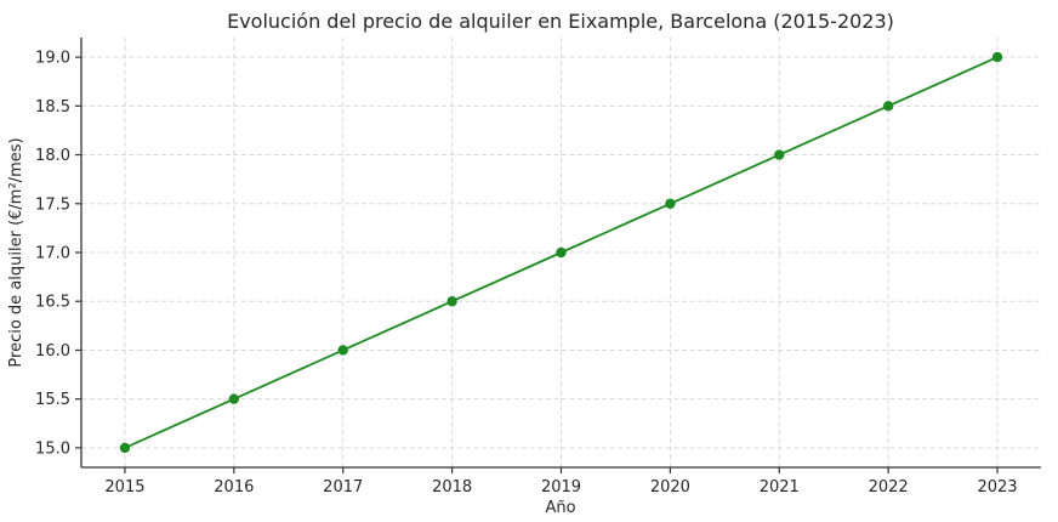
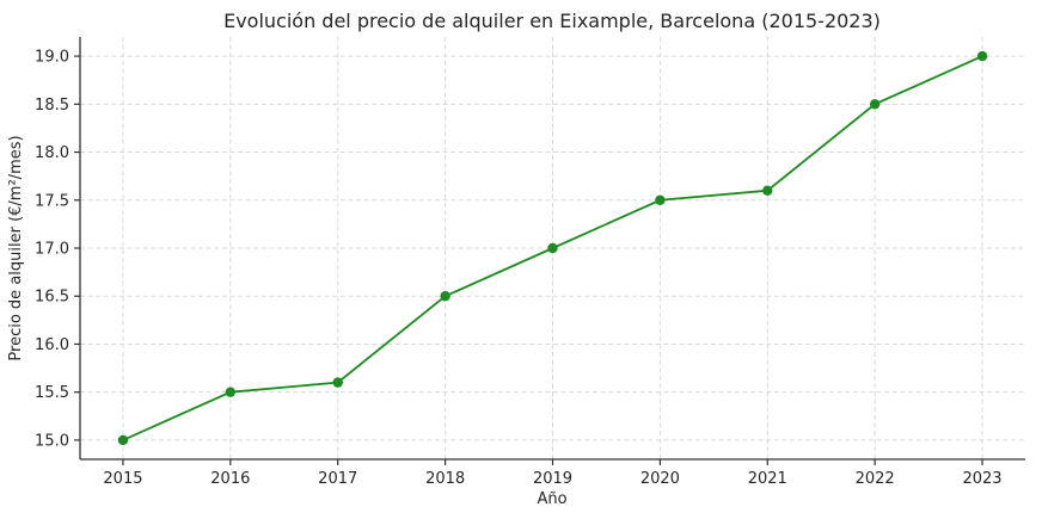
2017: 16.0 -> 15.6
2021: 18.0 -> 17.6
